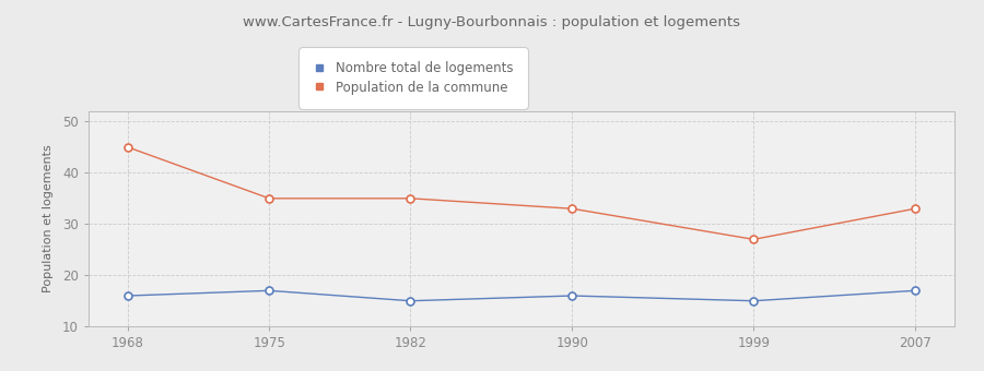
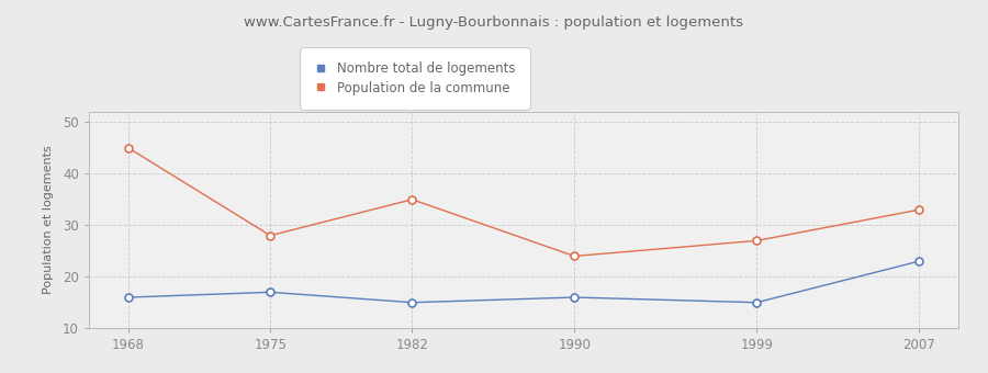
Population de la commune/1975: 35 -> 28
Population de la commune/1990: 33 -> 24
Nombre total de logements/2007: 17 -> 23
